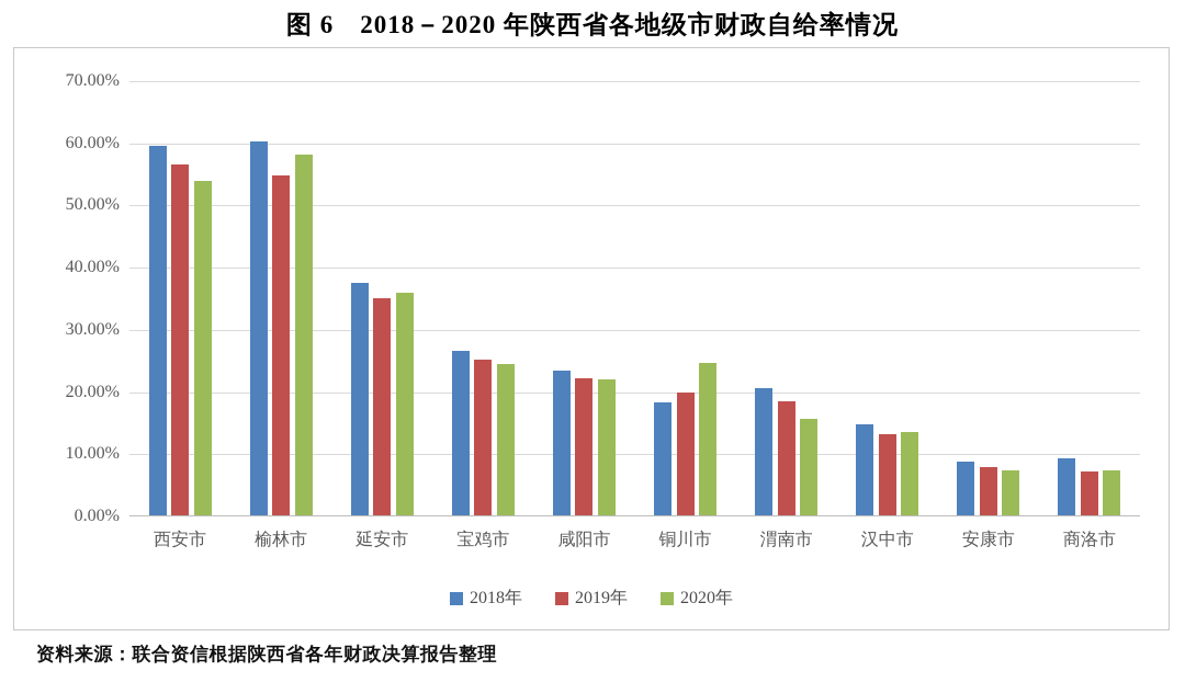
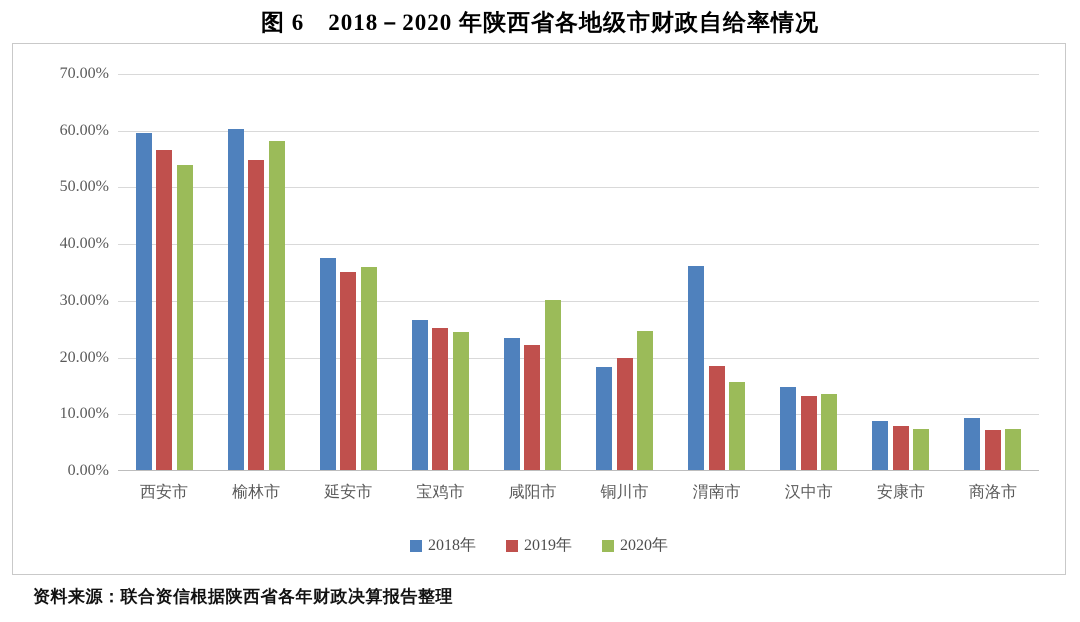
2020年/咸阳市: 22% -> 30%
2018年/渭南市: 20% -> 36%
